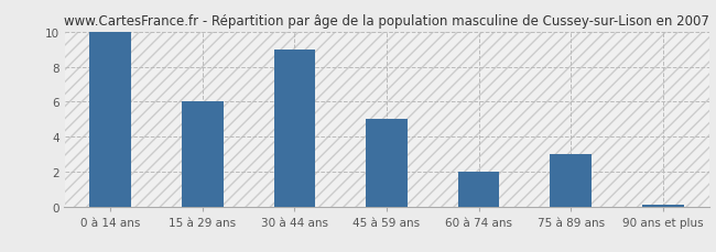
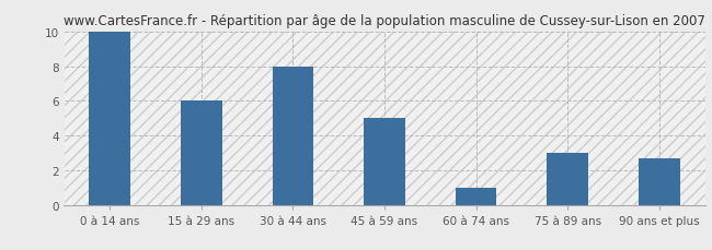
30 à 44 ans: 9.0 -> 8.0
60 à 74 ans: 2.0 -> 1.0
90 ans et plus: 0.1 -> 2.7
